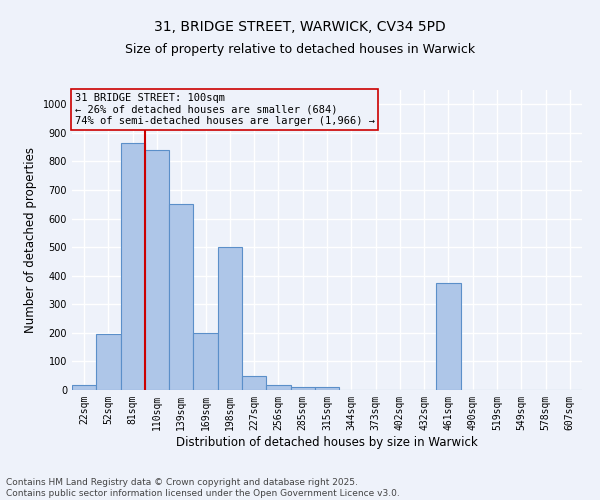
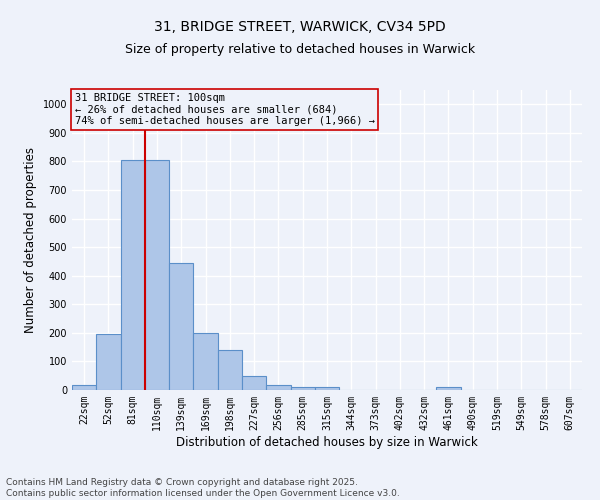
81sqm: 865 -> 805
110sqm: 840 -> 805
139sqm: 650 -> 445
198sqm: 500 -> 140
461sqm: 375 -> 10
